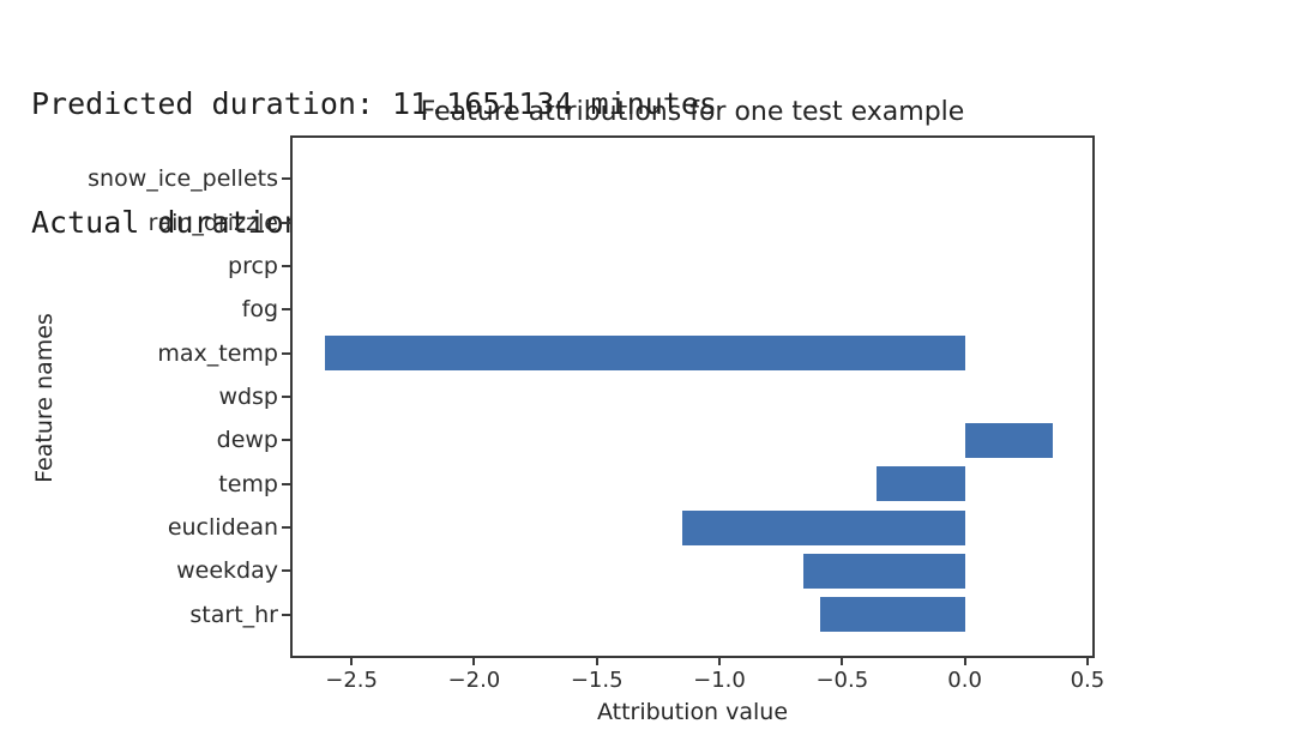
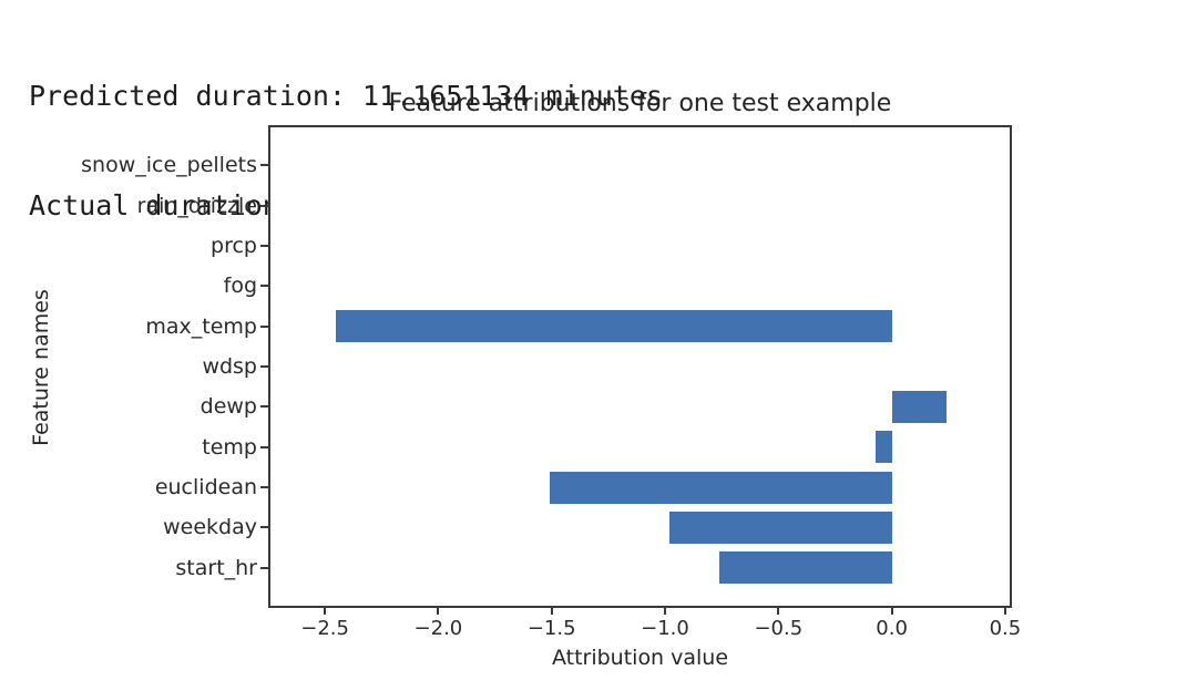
max_temp: -2.61 -> -2.45
dewp: 0.36 -> 0.24
temp: -0.36 -> -0.07
euclidean: -1.15 -> -1.51
weekday: -0.66 -> -0.98
start_hr: -0.59 -> -0.76
